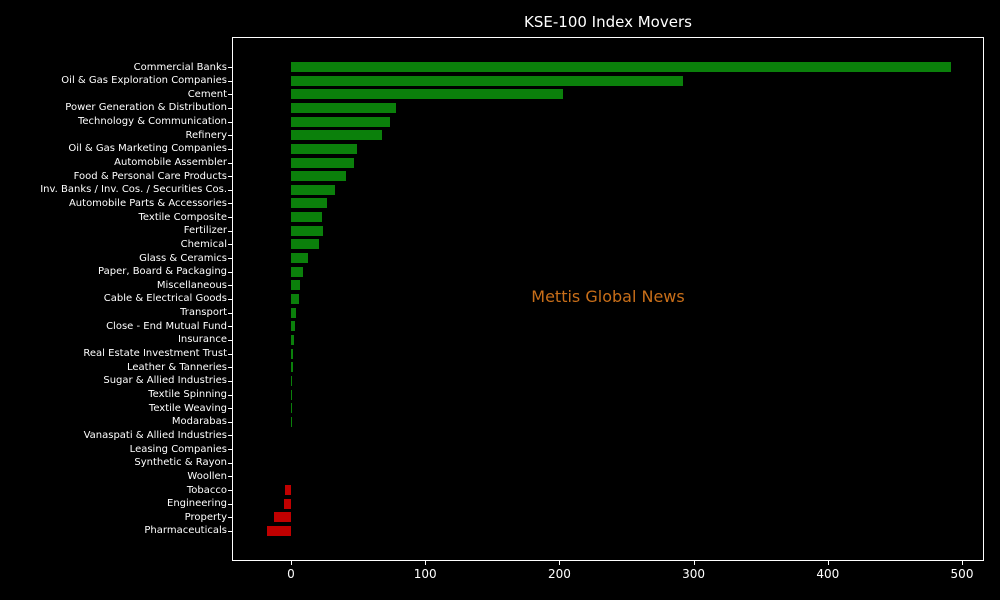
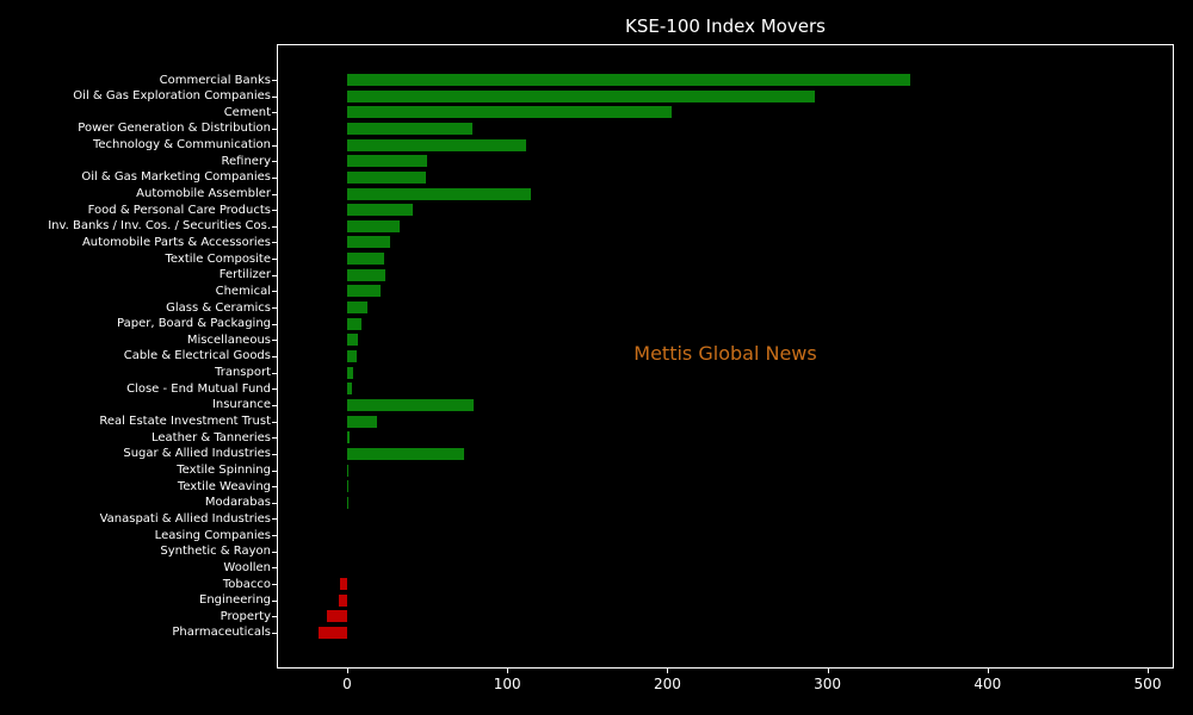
Commercial Banks: 492 -> 352
Technology & Communication: 74 -> 112
Refinery: 68 -> 50
Automobile Assembler: 47 -> 115
Insurance: 2 -> 79
Real Estate Investment Trust: 2 -> 19
Sugar & Allied Industries: 1 -> 73
